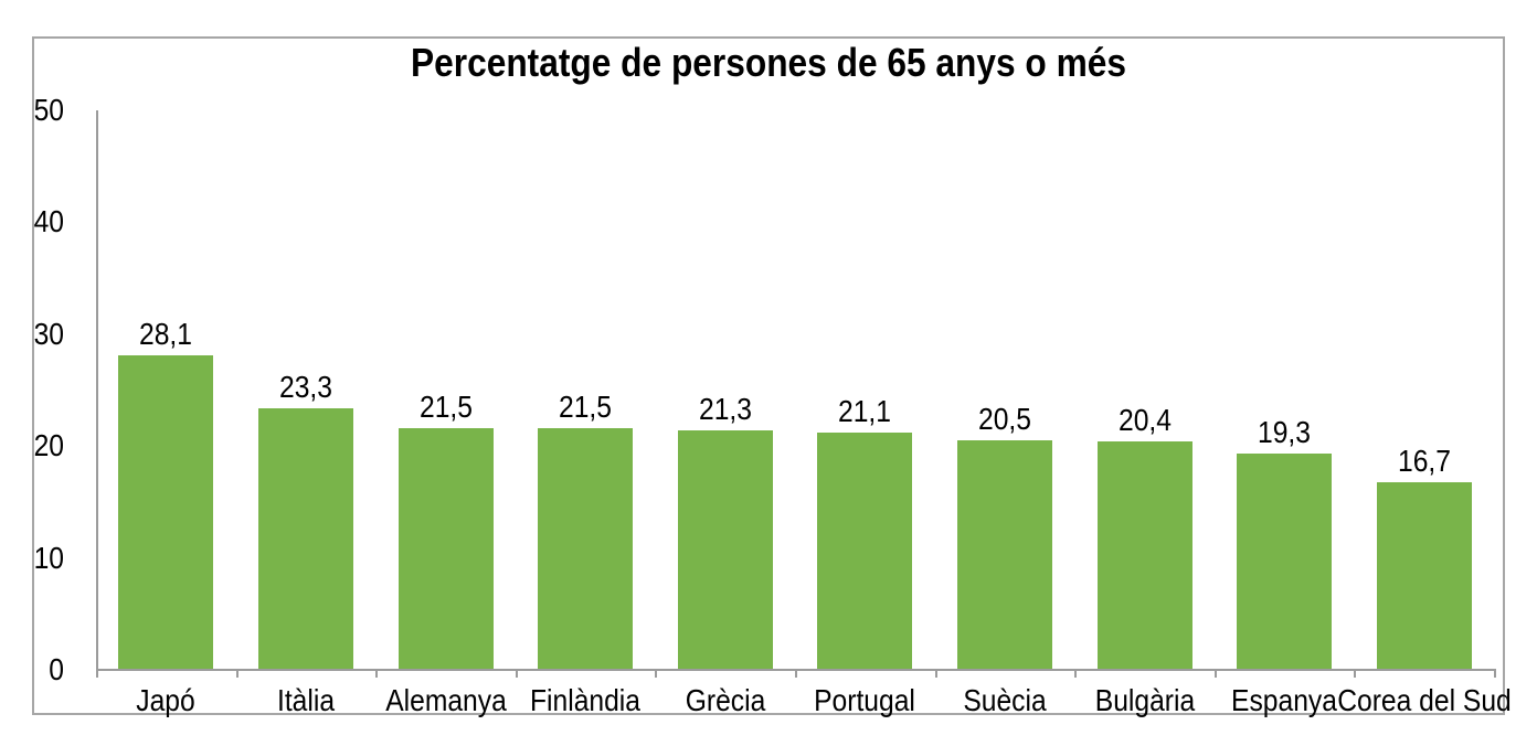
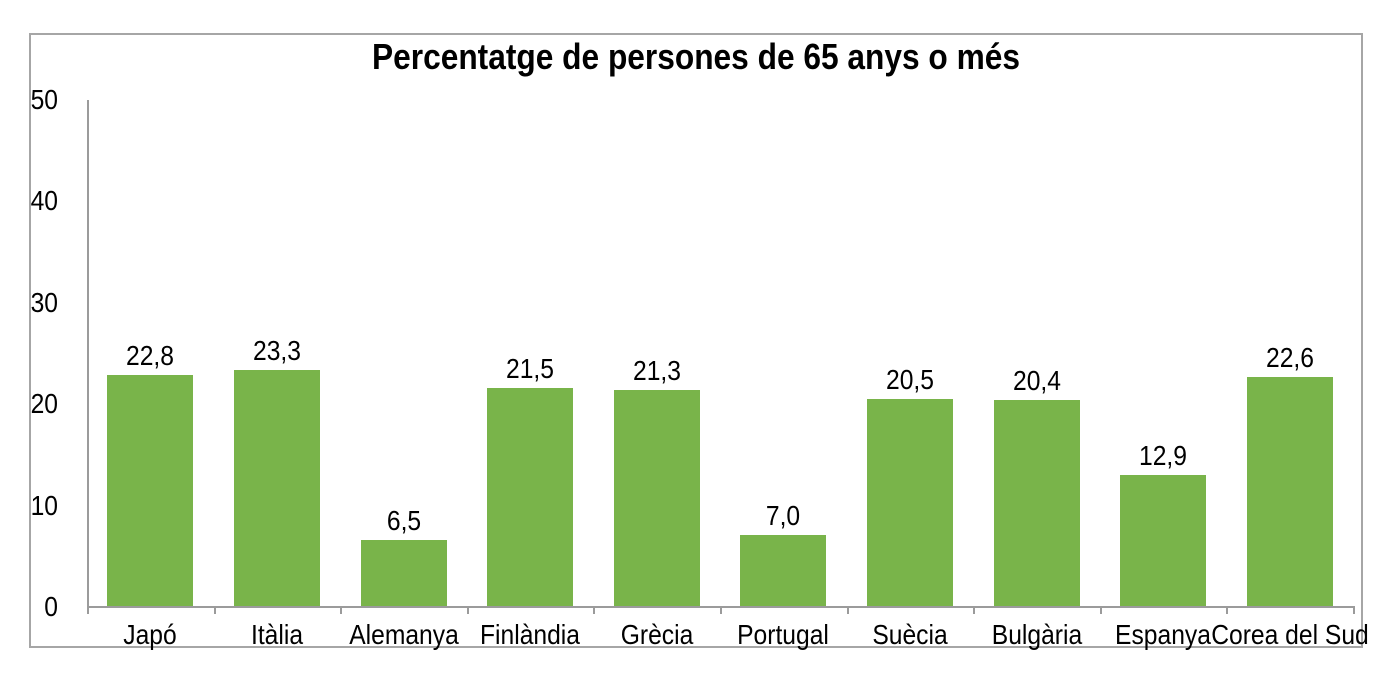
Japó: 28,1 -> 22,8
Alemanya: 21,5 -> 6,5
Portugal: 21,1 -> 7,0
Espanya: 19,3 -> 12,9
Corea del Sud: 16,7 -> 22,6
